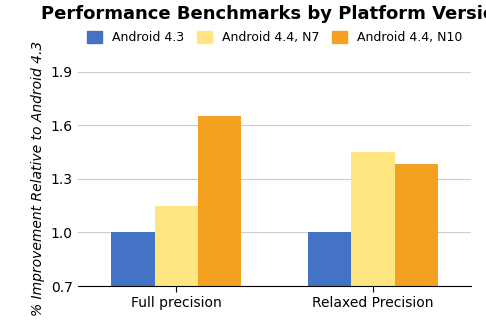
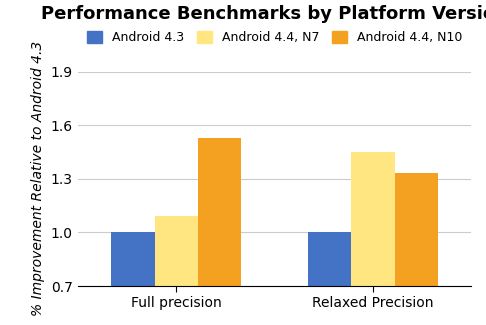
Android 4.4, N7/Full precision: 1.15 -> 1.09
Android 4.4, N10/Full precision: 1.65 -> 1.53
Android 4.4, N10/Relaxed Precision: 1.38 -> 1.33
